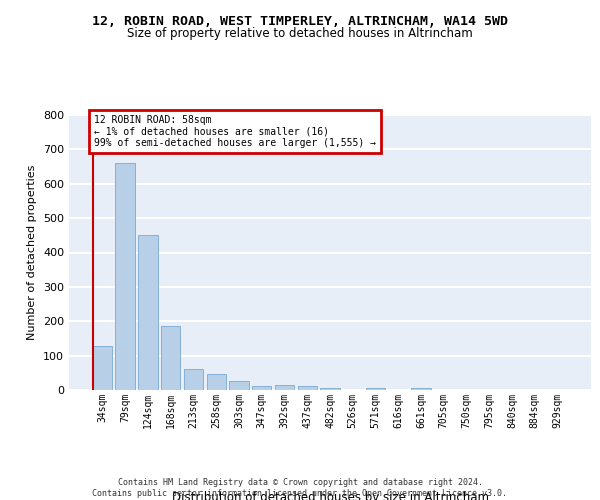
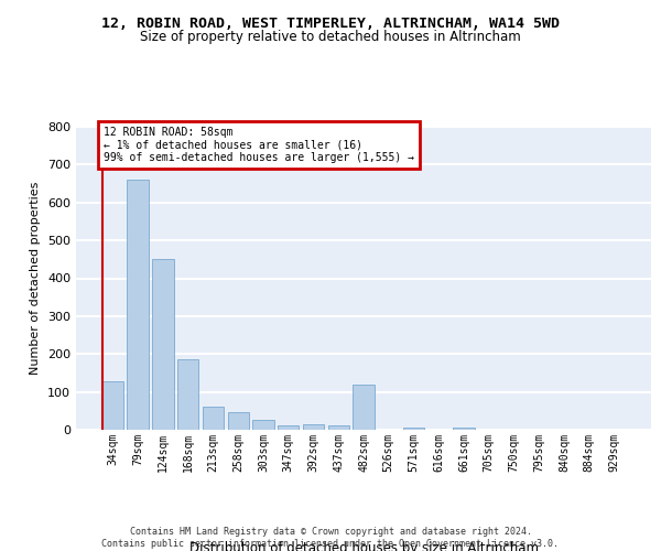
482sqm: 7 -> 120
